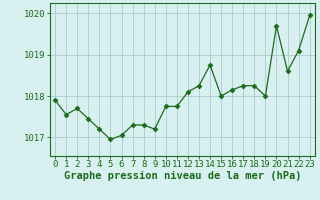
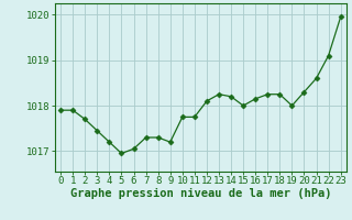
1: 1017.55 -> 1017.90
14: 1018.75 -> 1018.20
20: 1019.70 -> 1018.30
